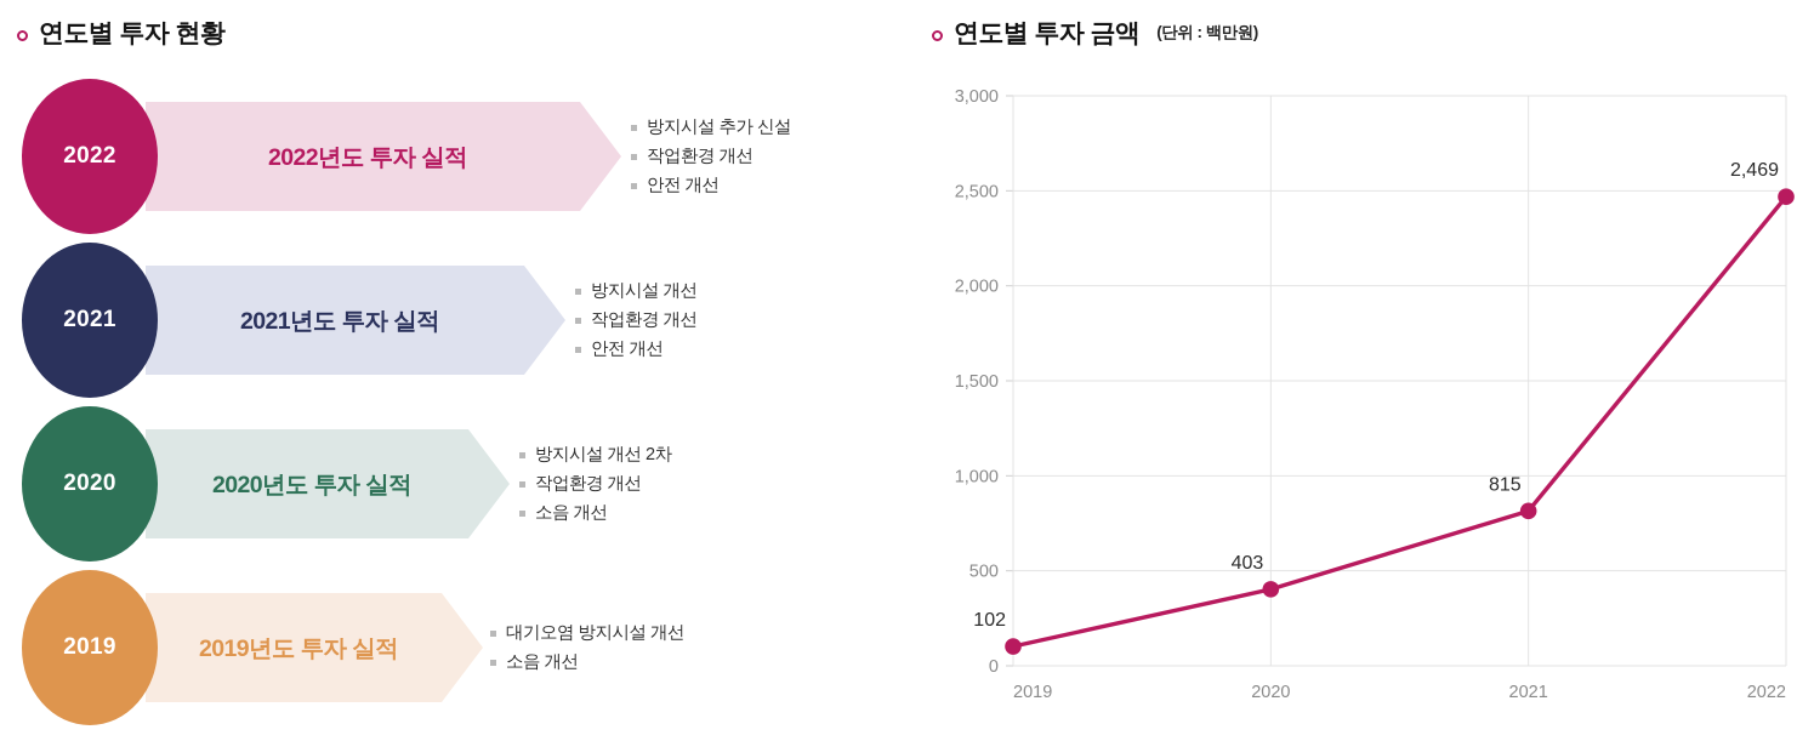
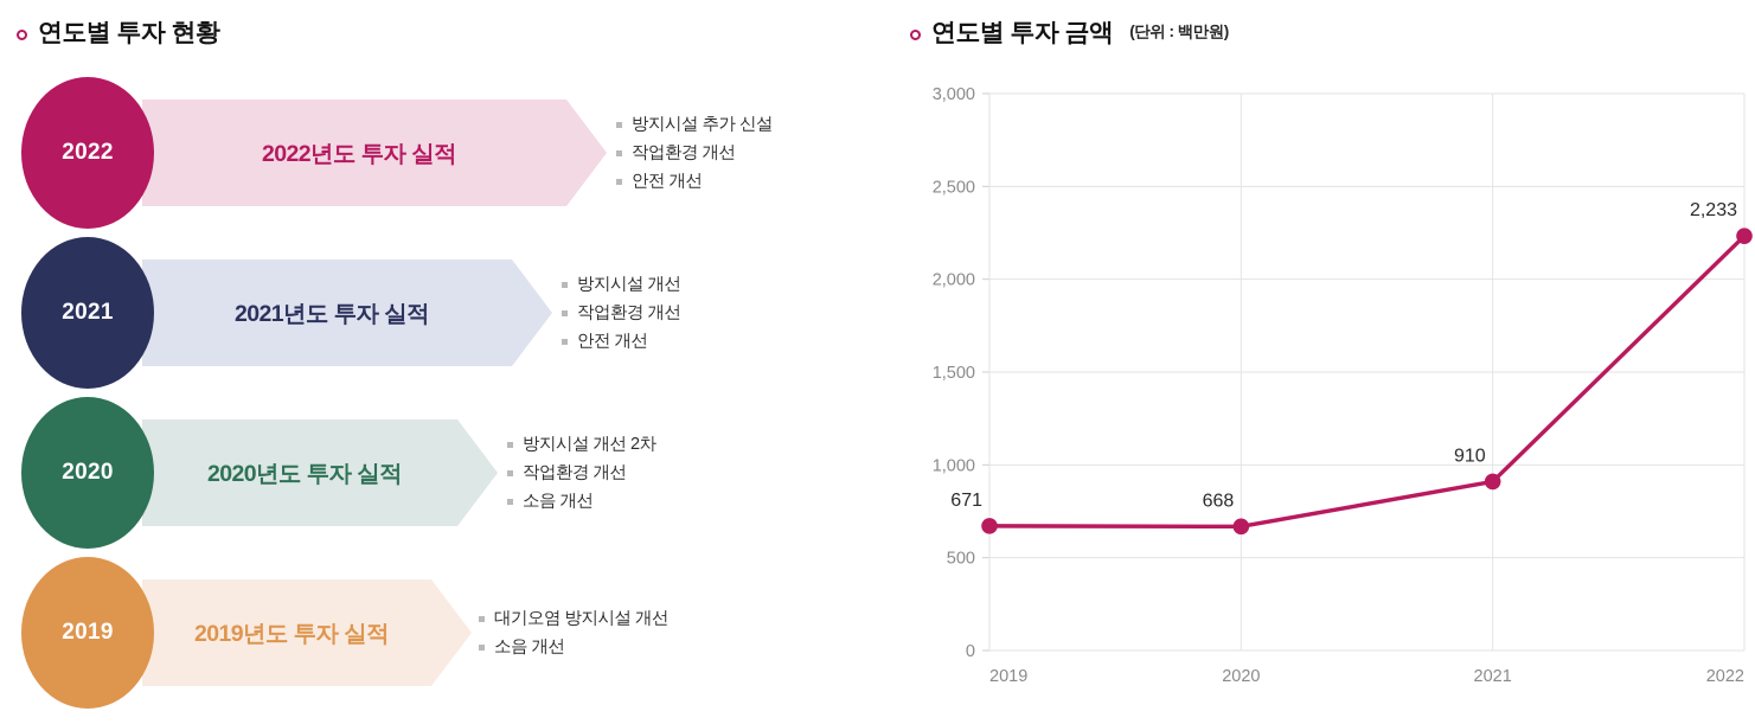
2019: 102 -> 671
2020: 403 -> 668
2021: 815 -> 910
2022: 2,469 -> 2,233
